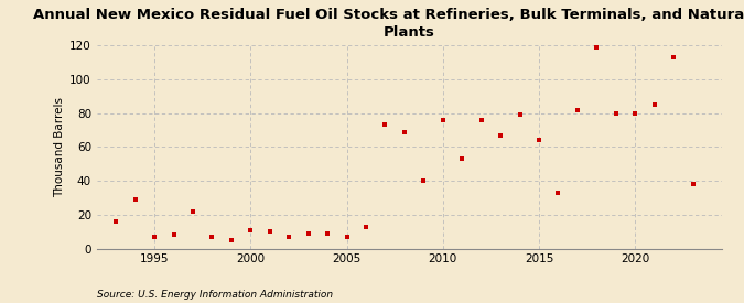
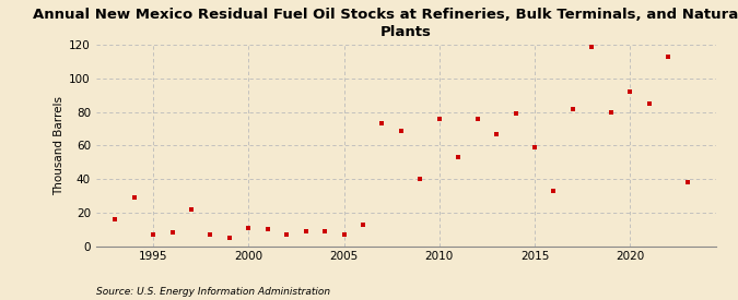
2015: 64 -> 59
2020: 80 -> 92
